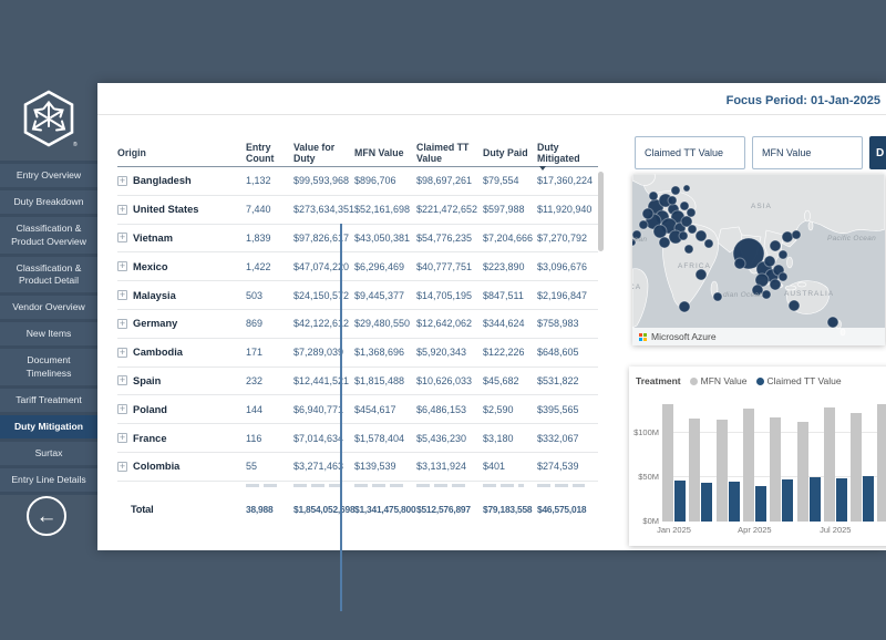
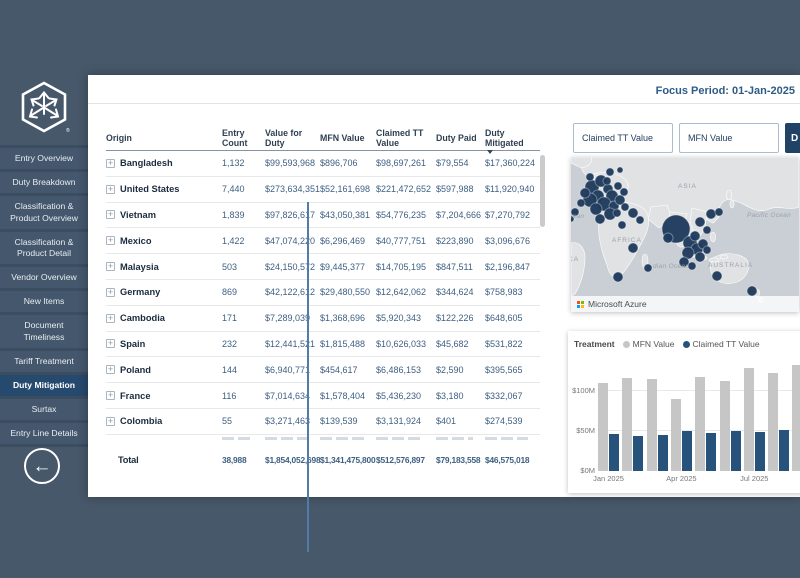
MFN Value/Jan 2025: $130M -> $110M
MFN Value/Apr 2025: $130M -> $90M
Claimed TT Value/Apr 2025: $40M -> $50M
